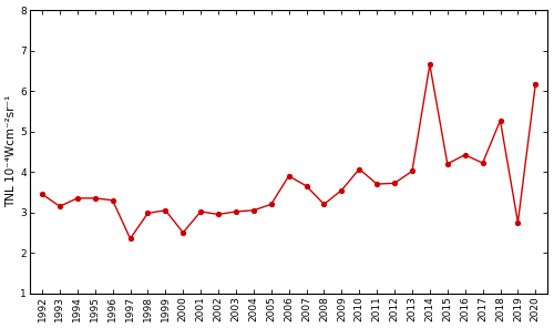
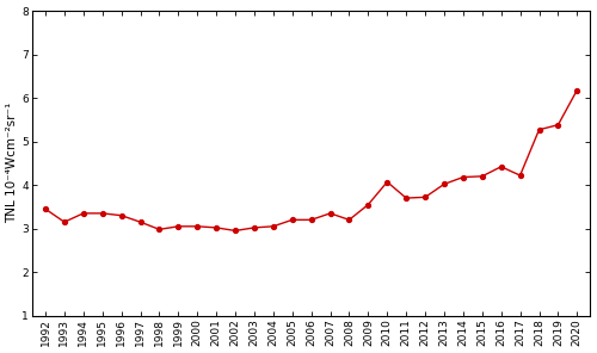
1997: 2.35 -> 3.15
2000: 2.50 -> 3.05
2006: 3.90 -> 3.20
2007: 3.65 -> 3.35
2014: 6.65 -> 4.18
2019: 2.75 -> 5.38
